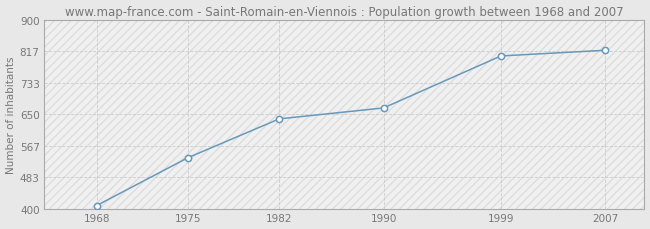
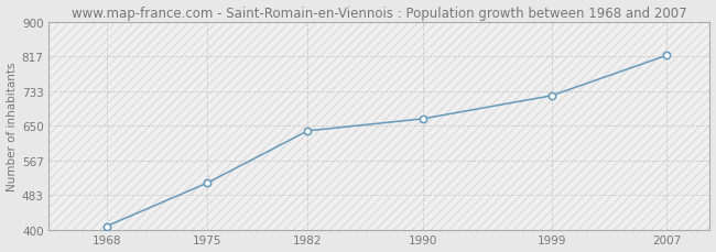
1975: 535 -> 512
1999: 805 -> 723
